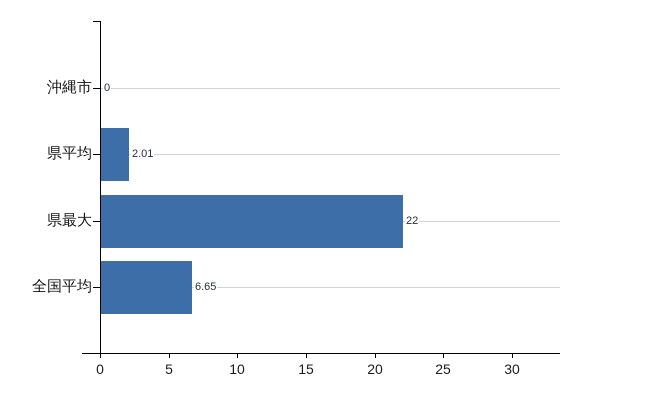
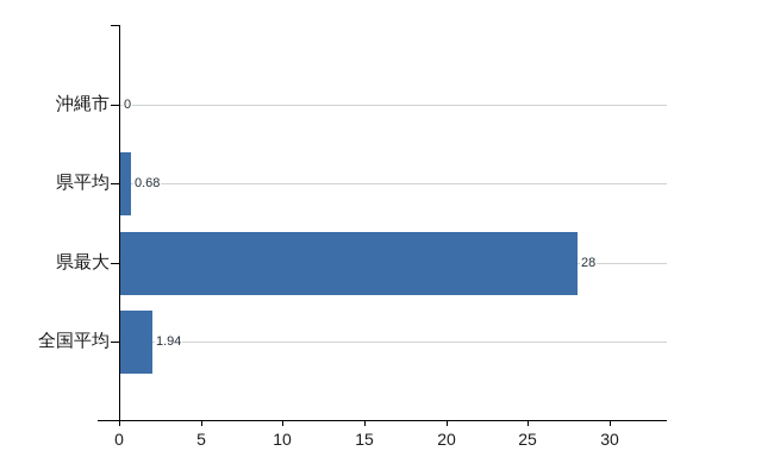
県平均: 2.01 -> 0.68
県最大: 22 -> 28
全国平均: 6.65 -> 1.94
